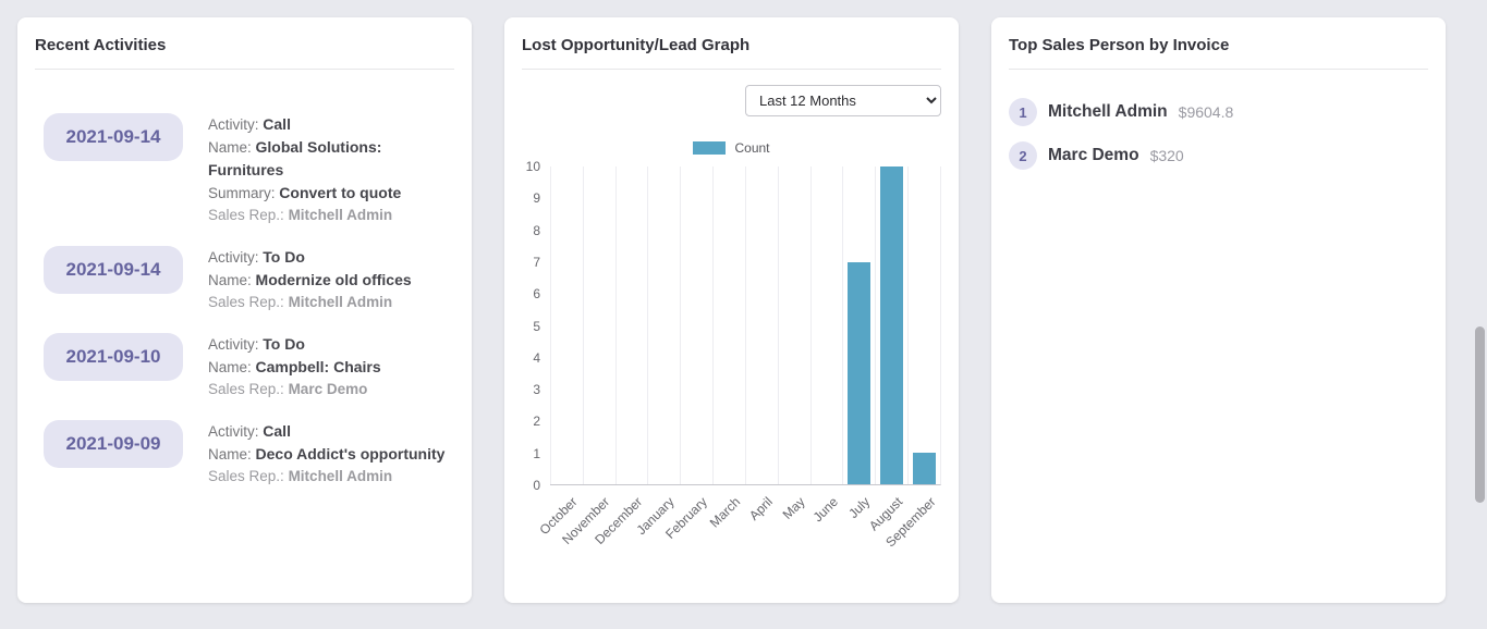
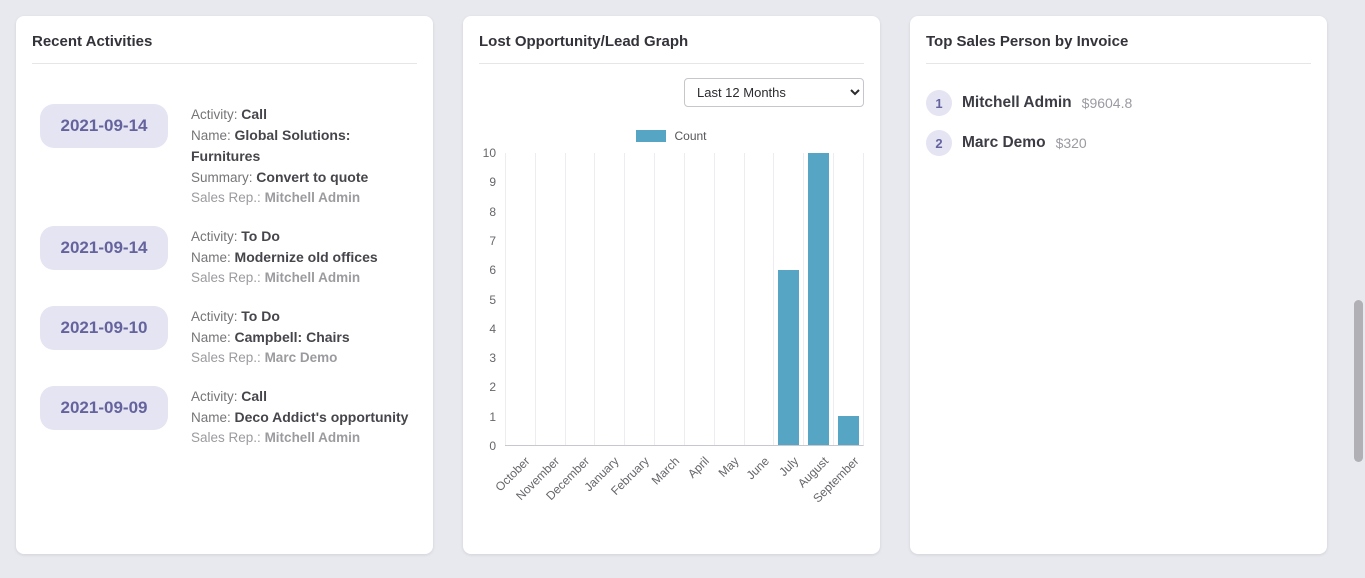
July: 7 -> 6
